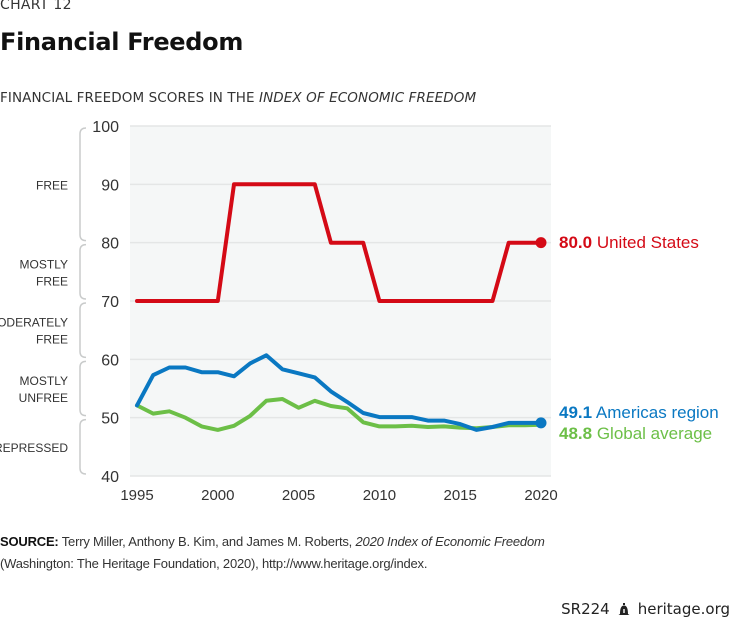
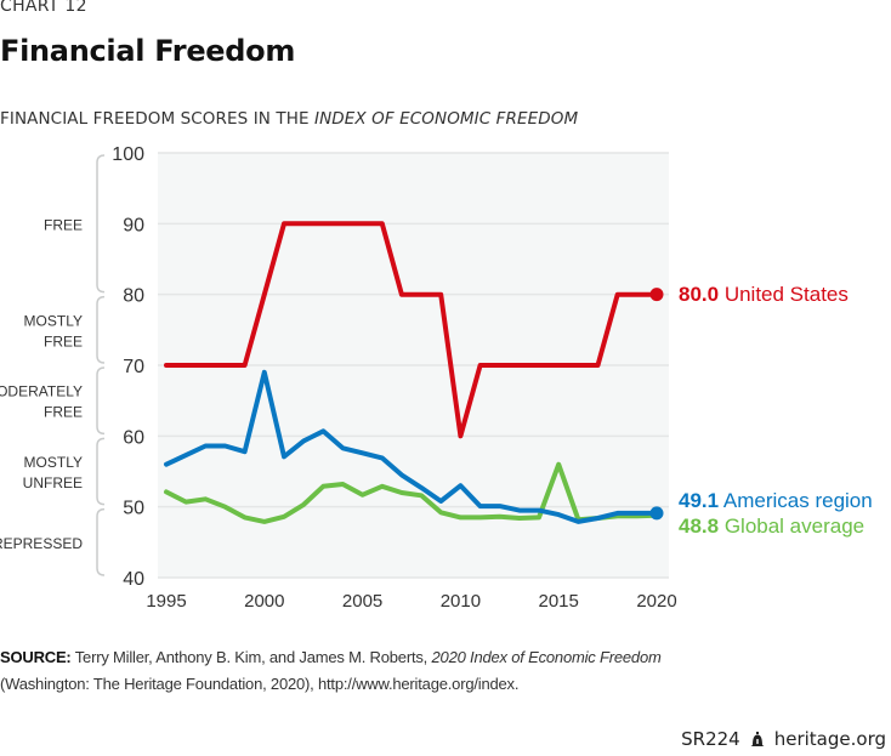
Americas region/1995: 52 -> 56
United States/2000: 70 -> 80
Americas region/2000: 58 -> 69
United States/2010: 70 -> 60
Americas region/2010: 50 -> 53
Global average/2015: 48 -> 56
